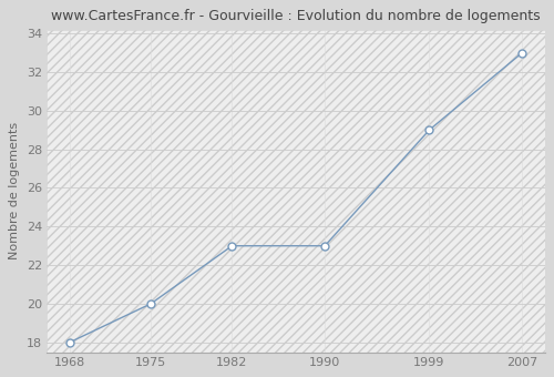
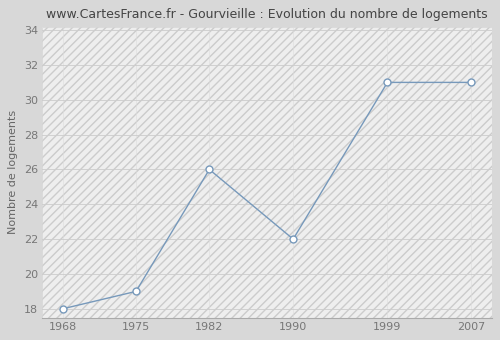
1975: 20 -> 19
1982: 23 -> 26
1990: 23 -> 22
1999: 29 -> 31
2007: 33 -> 31
